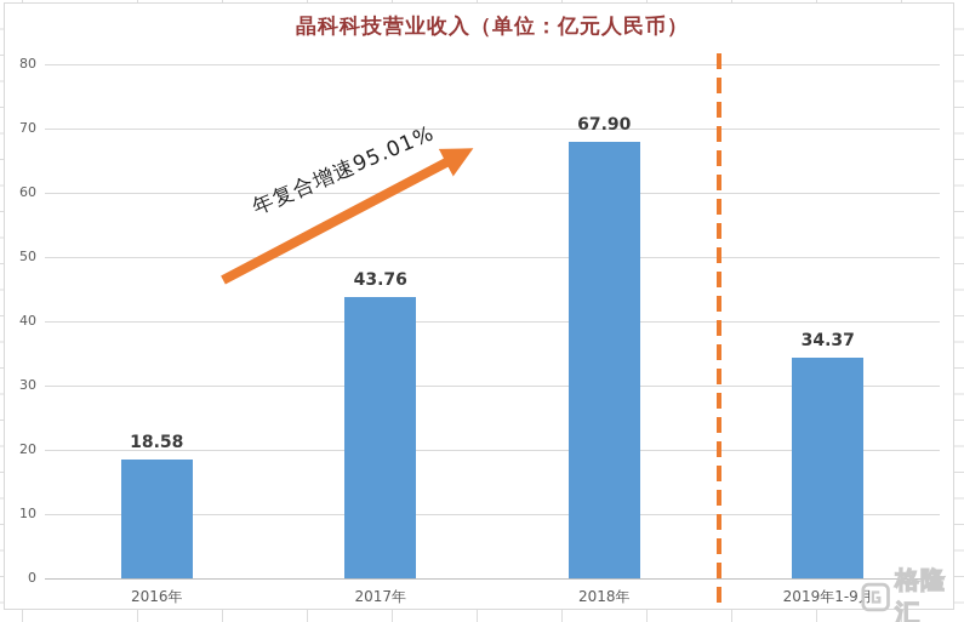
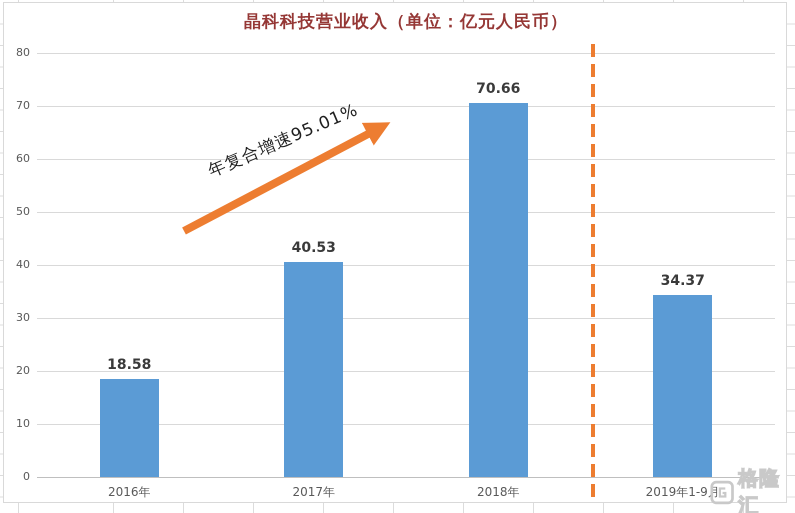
2017年: 43.76 -> 40.53
2018年: 67.90 -> 70.66
